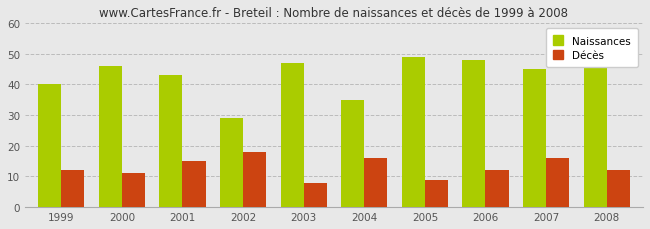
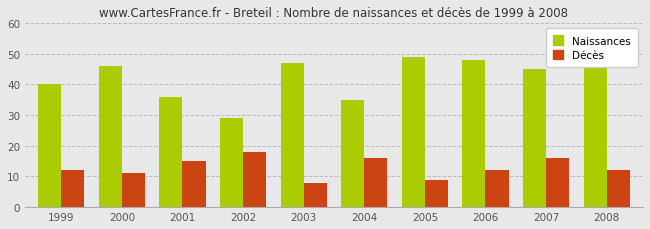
Naissances/2001: 43 -> 36
